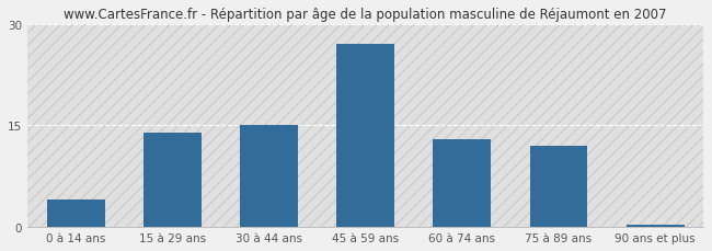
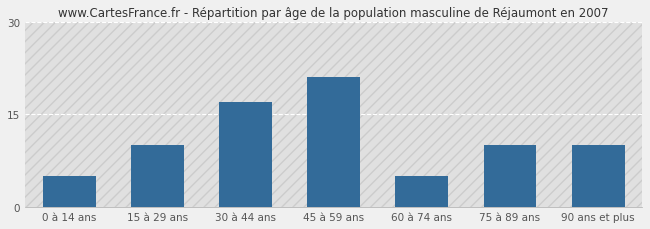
0 à 14 ans: 4.0 -> 5.0
15 à 29 ans: 14.0 -> 10.0
30 à 44 ans: 15.0 -> 17.0
45 à 59 ans: 27.0 -> 21.0
60 à 74 ans: 13.0 -> 5.0
75 à 89 ans: 12.0 -> 10.0
90 ans et plus: 0.3 -> 10.0
